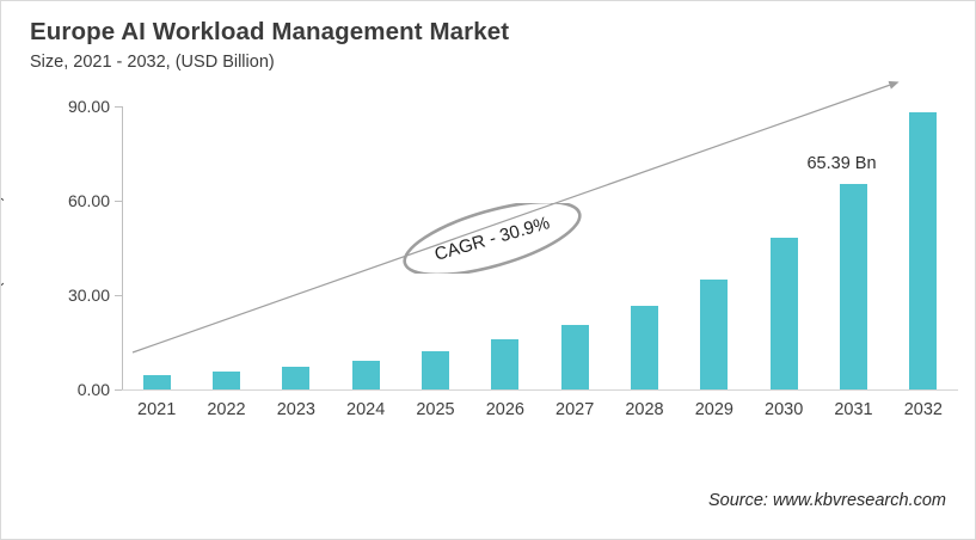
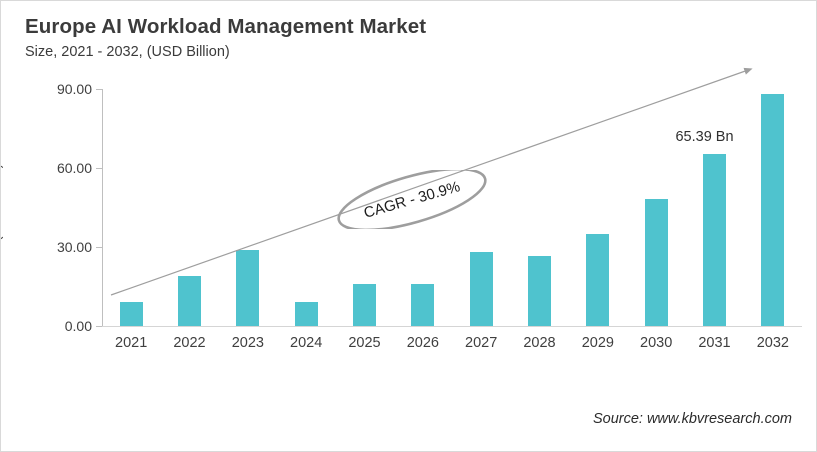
2021: 4 -> 9
2022: 6 -> 19
2023: 7 -> 29
2025: 12 -> 16
2027: 20 -> 28
